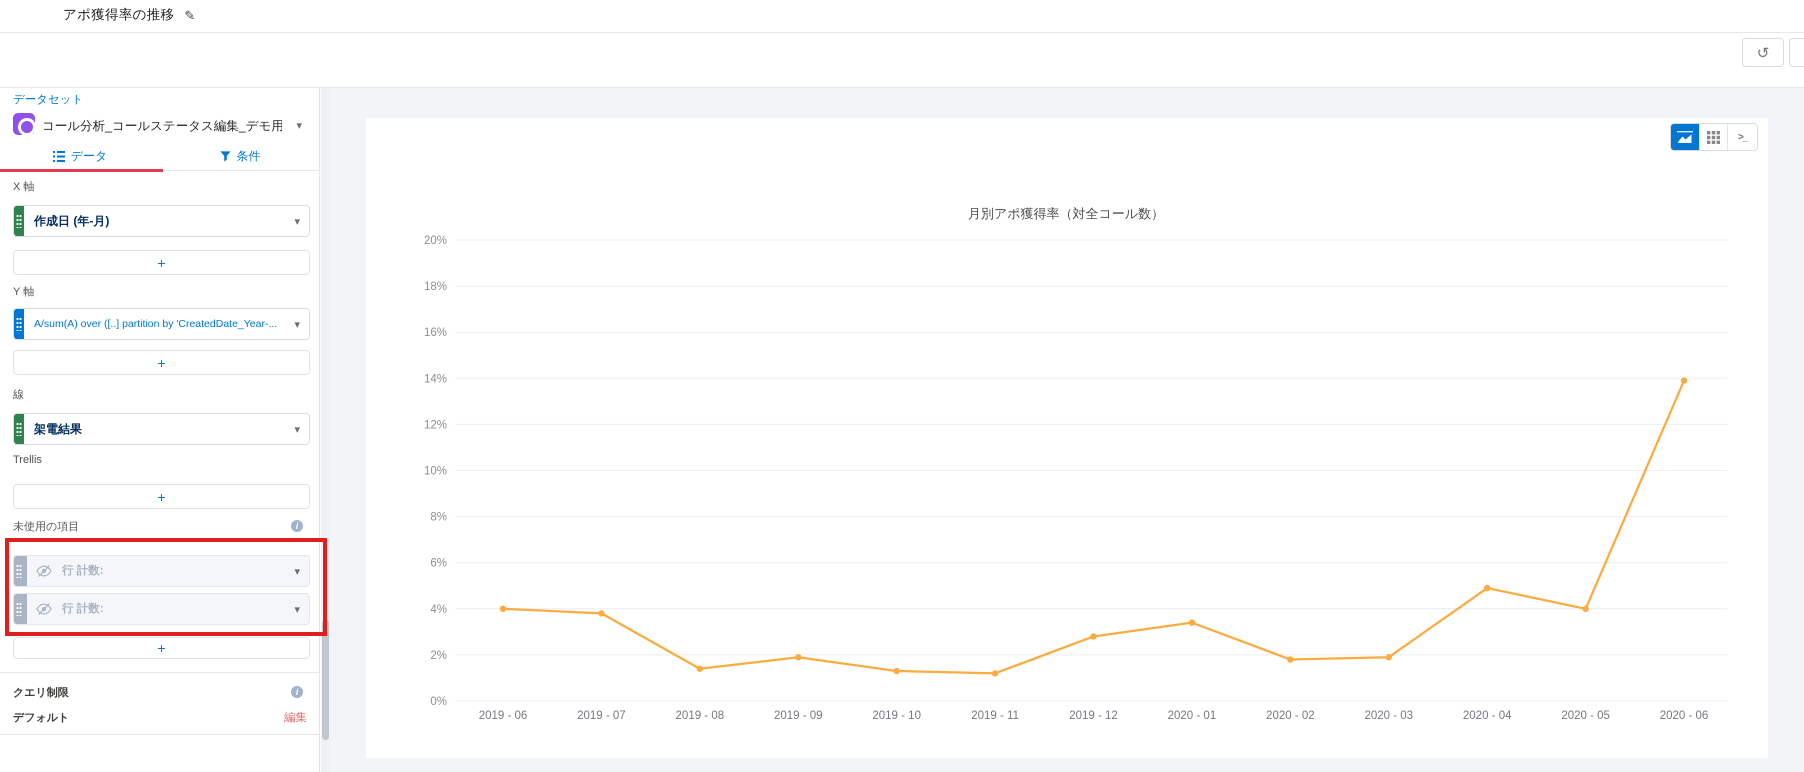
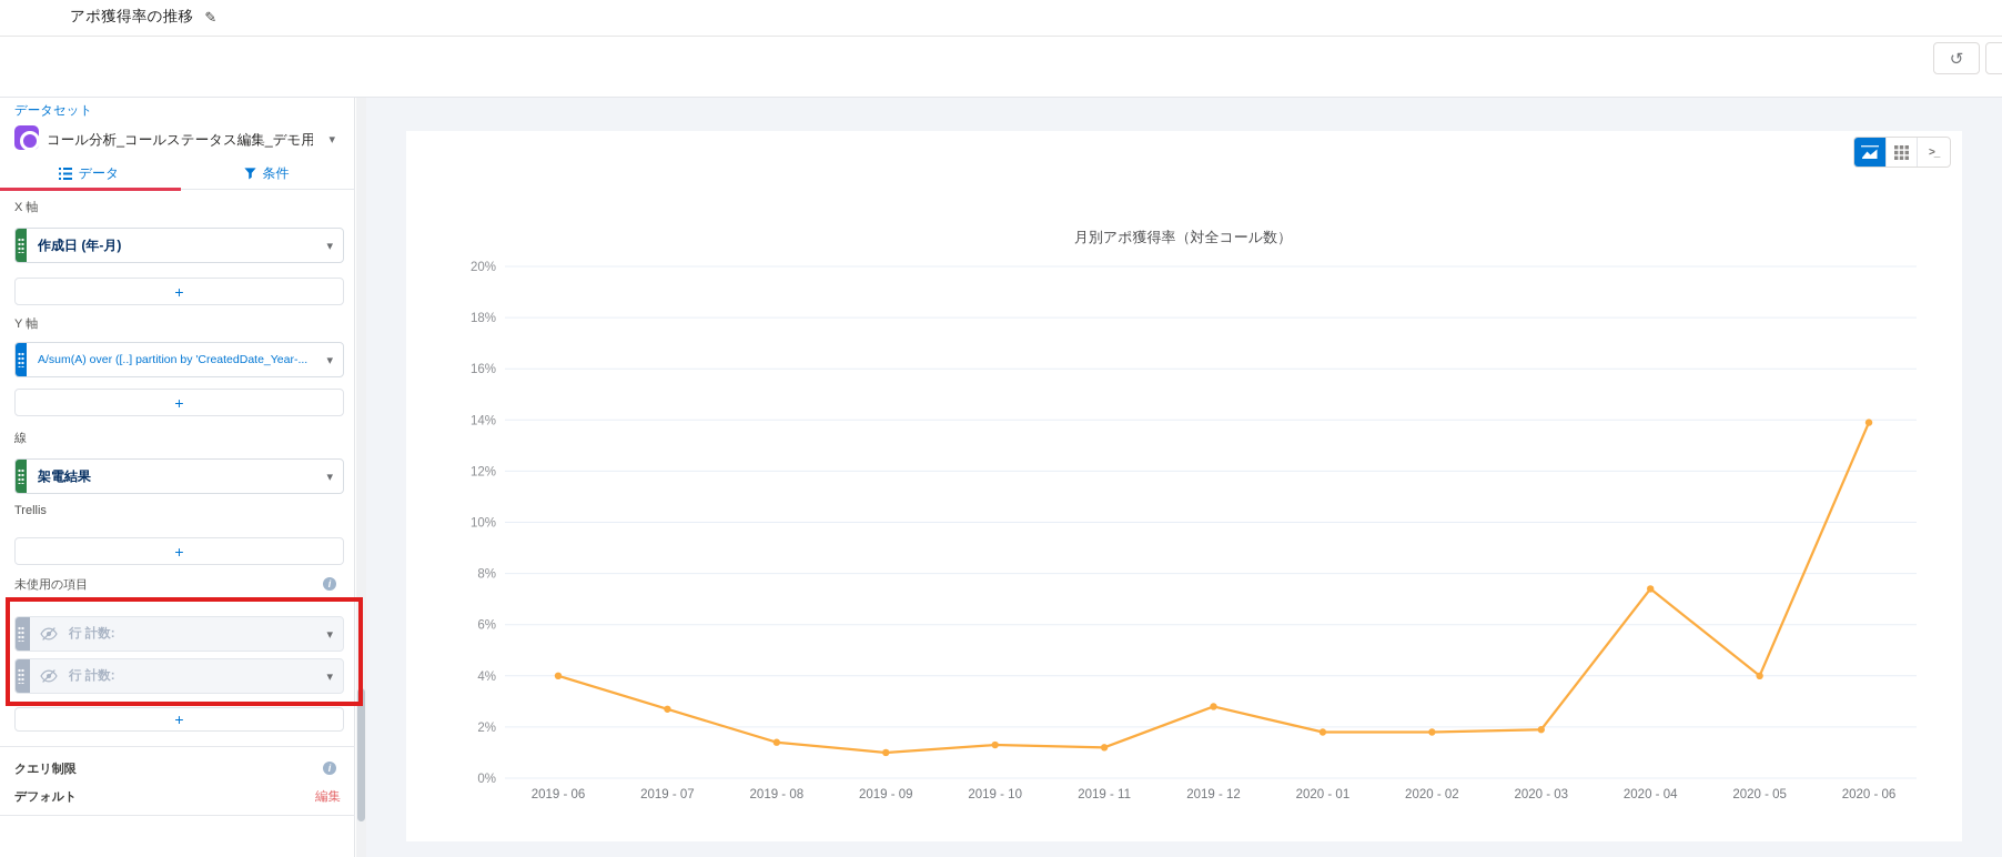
2019 - 07: 3.8% -> 2.7%
2019 - 09: 1.9% -> 1.0%
2020 - 01: 3.4% -> 1.8%
2020 - 04: 4.9% -> 7.4%
